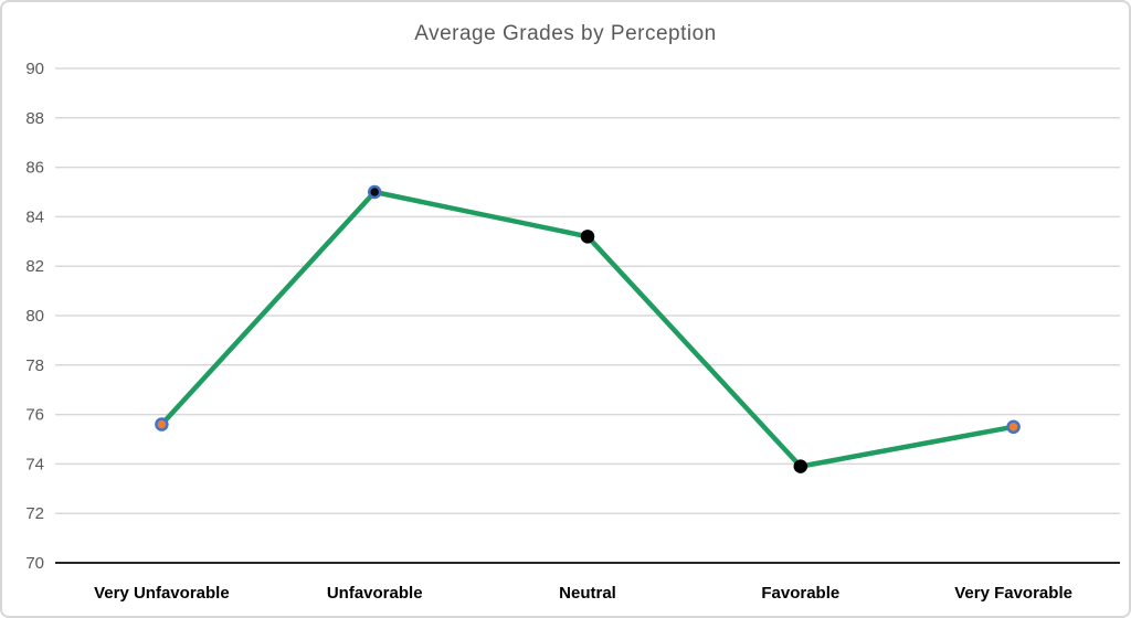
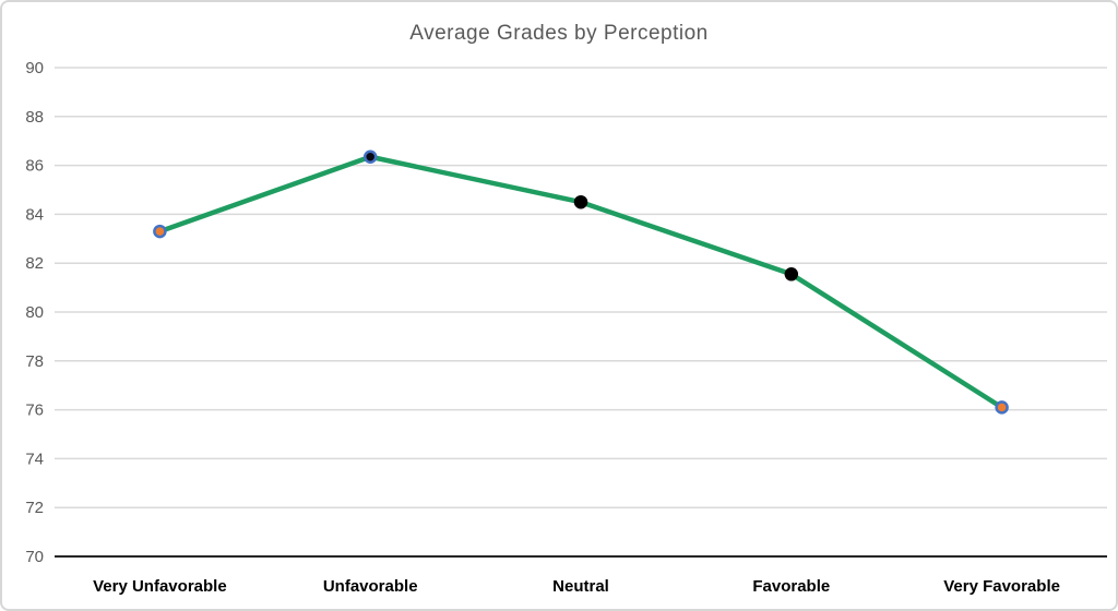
Very Unfavorable: 75.6 -> 83.3
Unfavorable: 85.0 -> 86.3
Neutral: 83.2 -> 84.5
Favorable: 73.9 -> 81.5
Very Favorable: 75.5 -> 76.1
